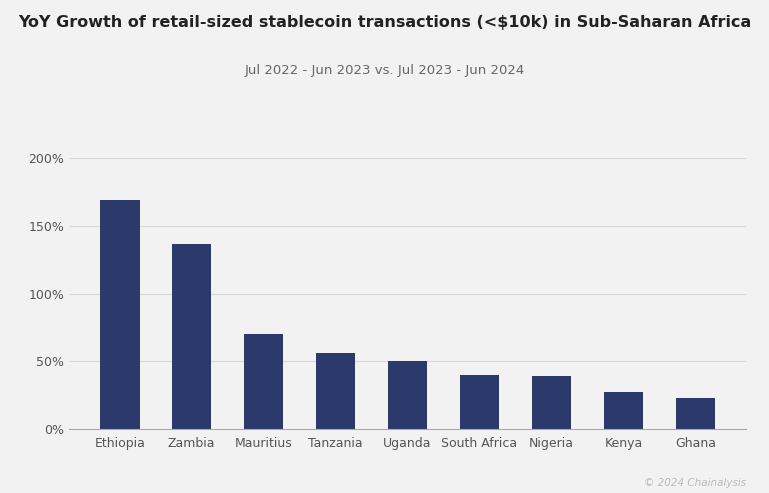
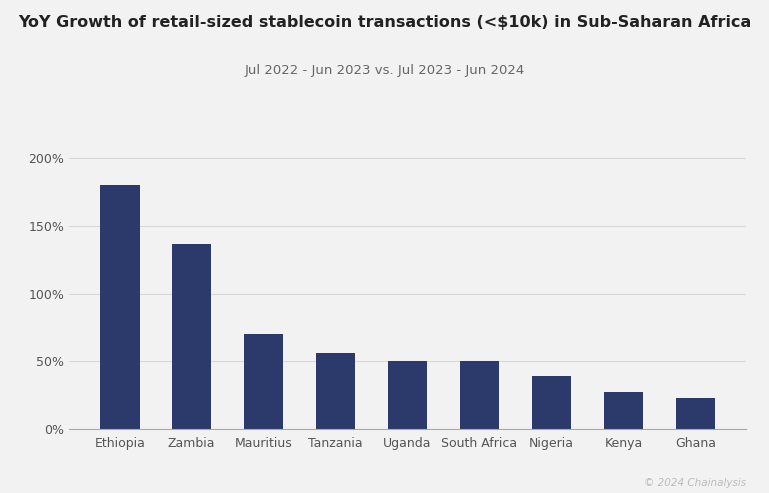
Ethiopia: 169% -> 180%
South Africa: 40% -> 50%
